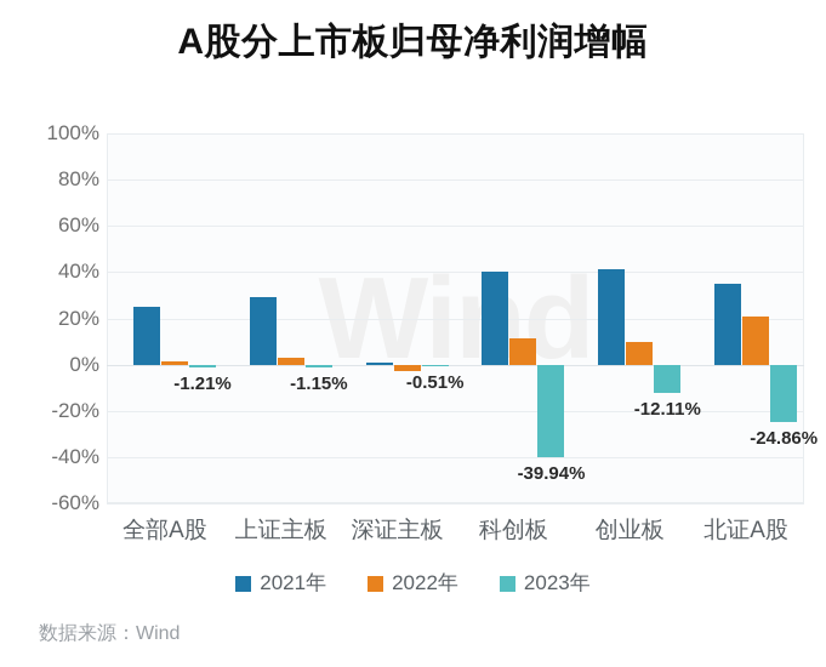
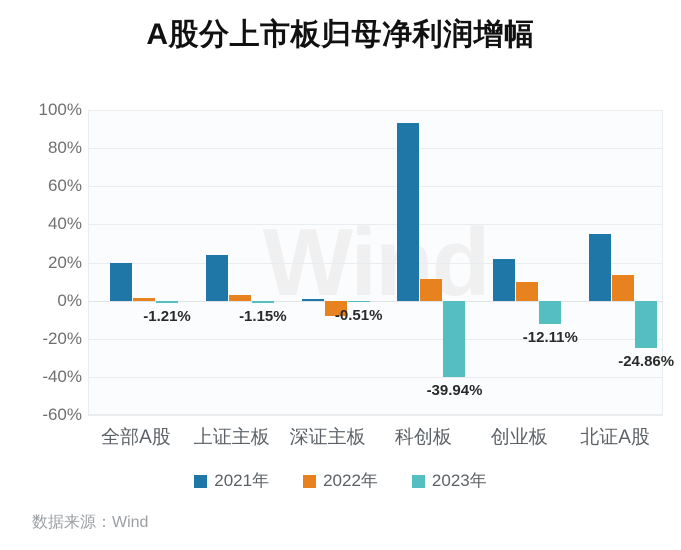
2021年/全部A股: 25% -> 20%
2021年/上证主板: 29% -> 24%
2022年/深证主板: -3% -> -8%
2021年/科创板: 40% -> 93%
2021年/创业板: 41% -> 22%
2022年/北证A股: 21% -> 13%
